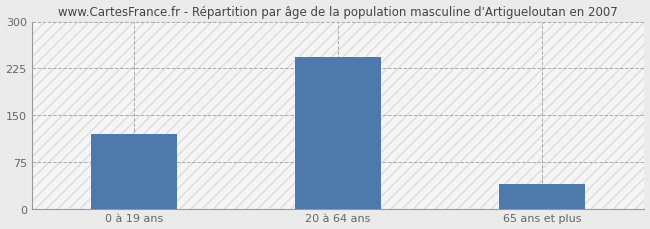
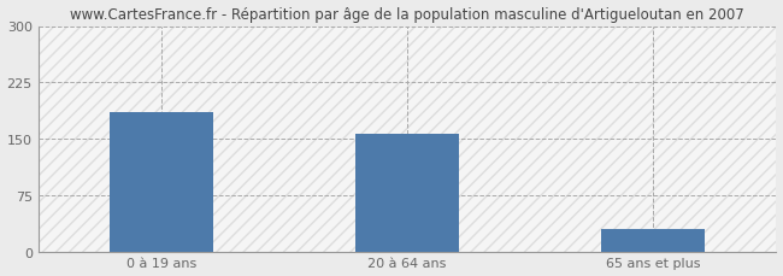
0 à 19 ans: 120 -> 186
20 à 64 ans: 243 -> 156
65 ans et plus: 40 -> 30
